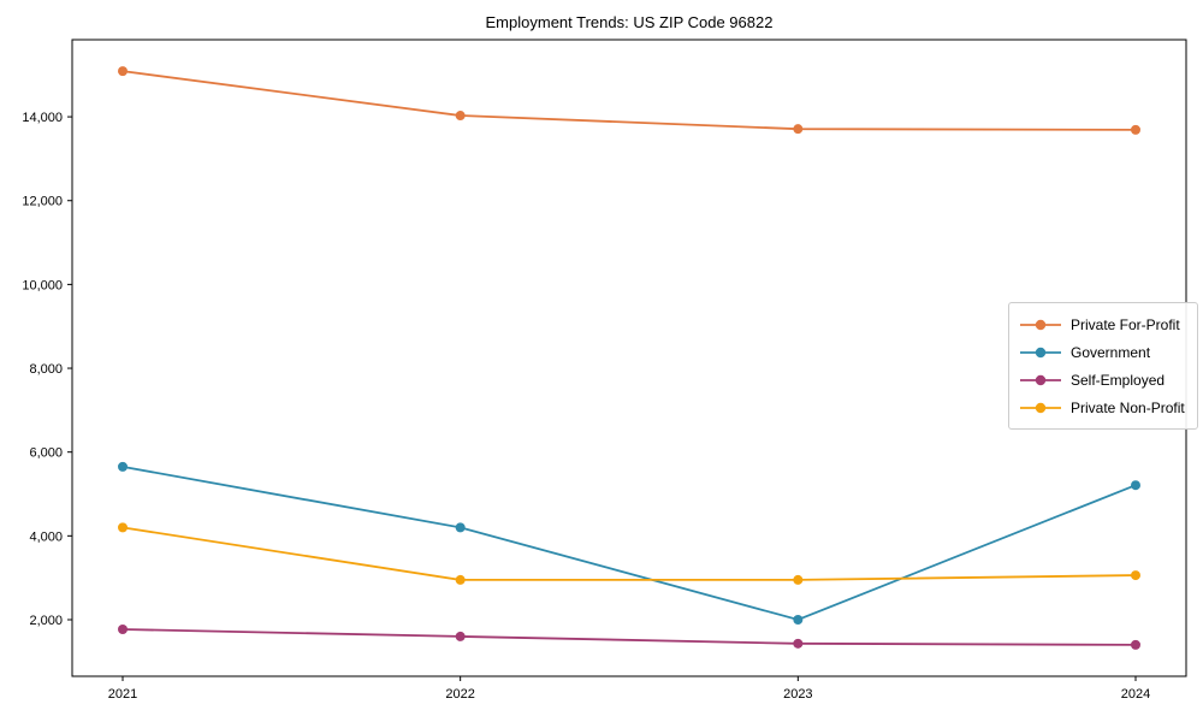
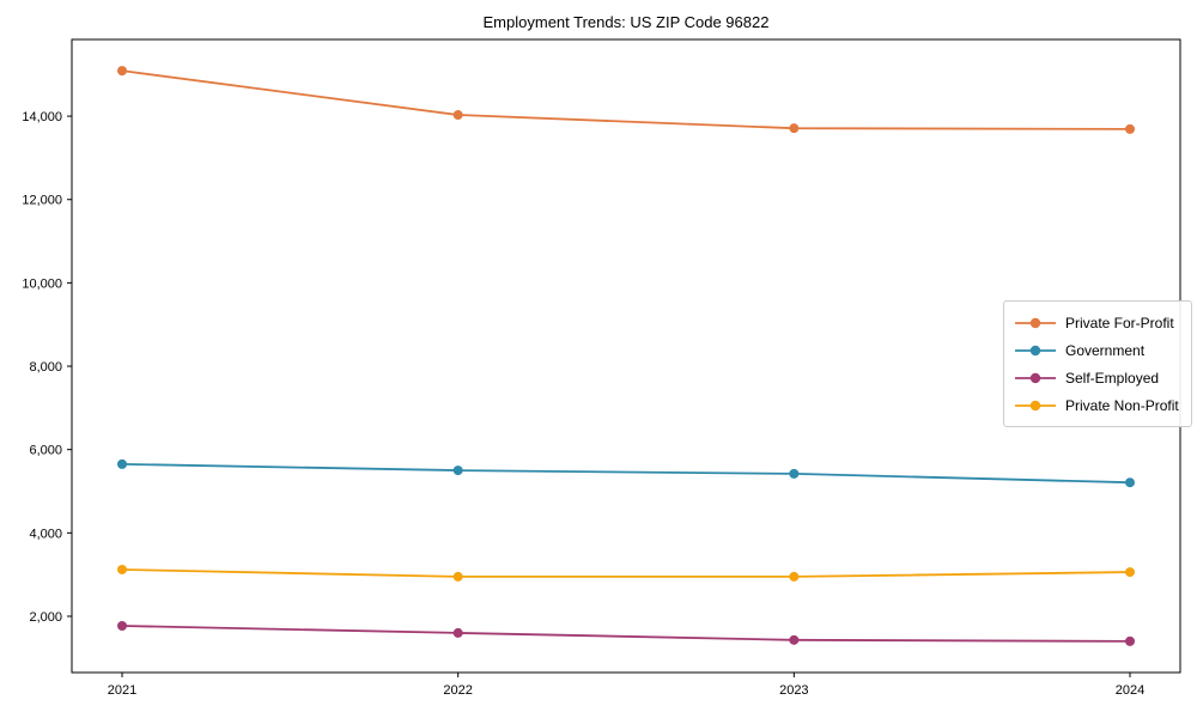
Private Non-Profit/2021: 4200 -> 3100
Government/2022: 4200 -> 5500
Government/2023: 2000 -> 5400
